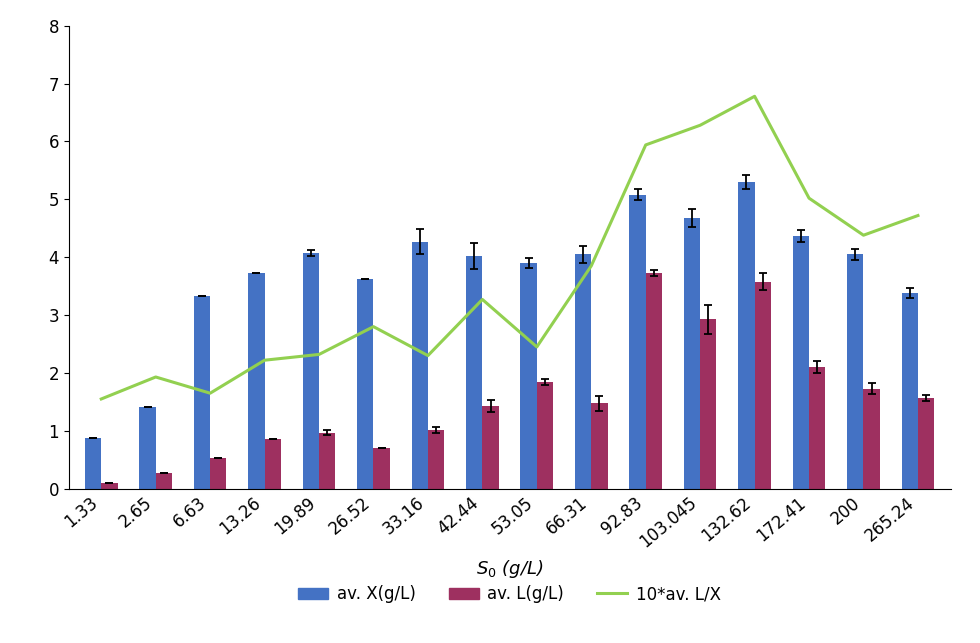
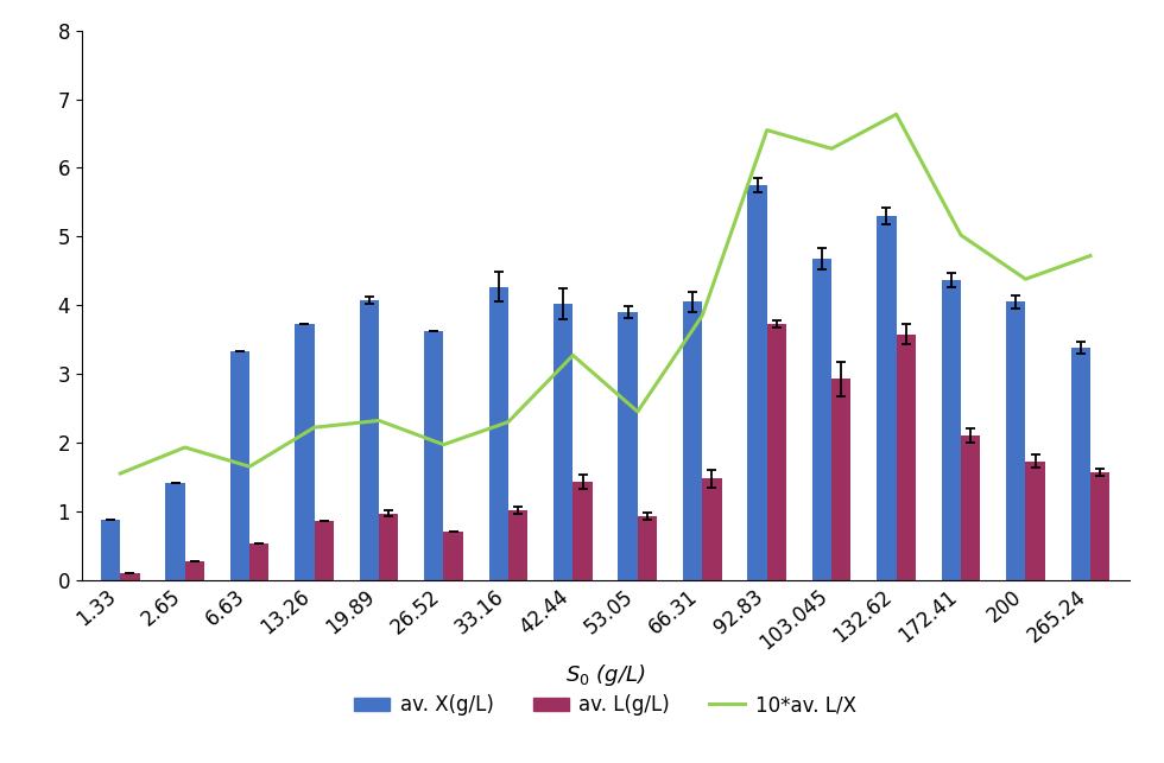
10*av. L/X/26.52: 2.80 -> 1.97
av. L(g/L)/53.05: 1.84 -> 0.93
av. X(g/L)/92.83: 5.08 -> 5.75
10*av. L/X/92.83: 5.94 -> 6.55
